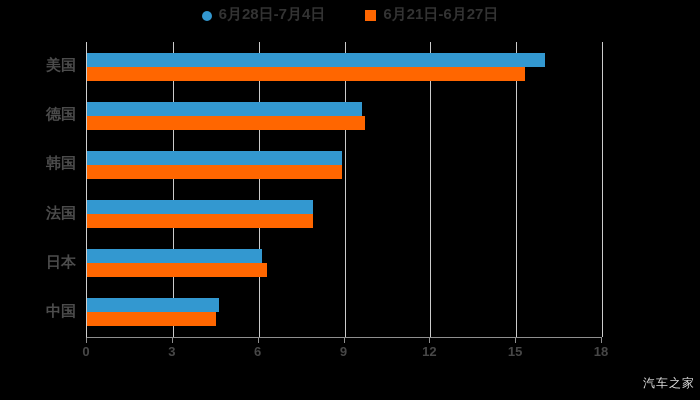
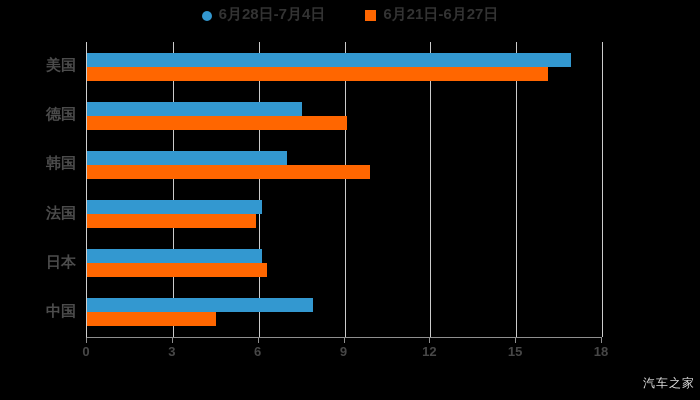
6月28日-7月4日/美国: 16.0 -> 16.9
6月21日-6月27日/美国: 15.3 -> 16.1
6月28日-7月4日/德国: 9.6 -> 7.5
6月21日-6月27日/德国: 9.7 -> 9.1
6月28日-7月4日/韩国: 8.9 -> 7.0
6月21日-6月27日/韩国: 8.9 -> 9.9
6月28日-7月4日/法国: 7.9 -> 6.1
6月21日-6月27日/法国: 7.9 -> 5.9
6月28日-7月4日/中国: 4.6 -> 7.9
